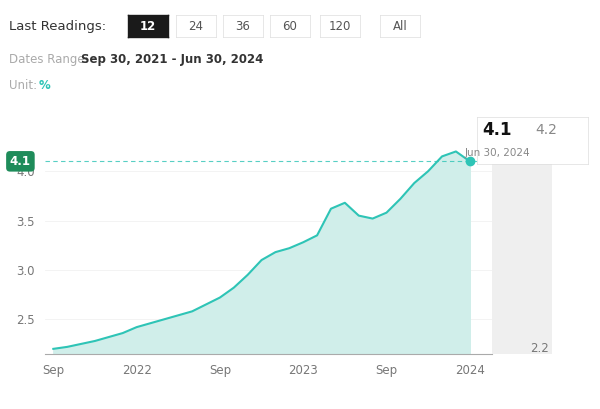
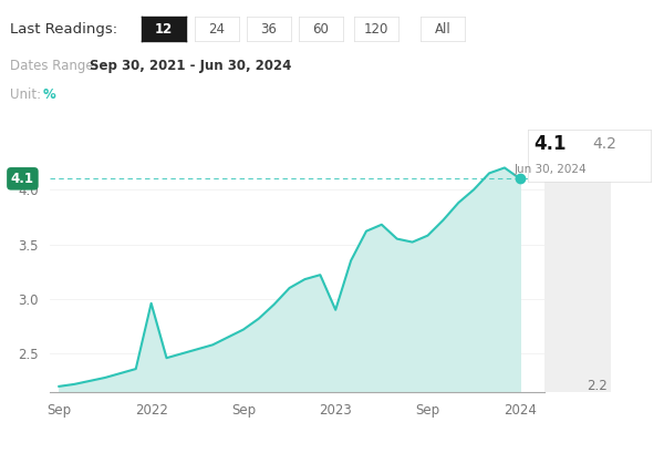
2022: 2.42 -> 2.96
2023: 3.28 -> 2.90
